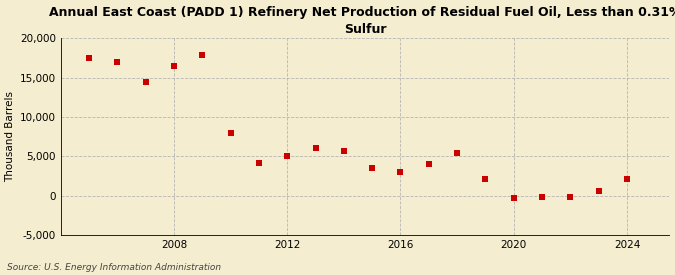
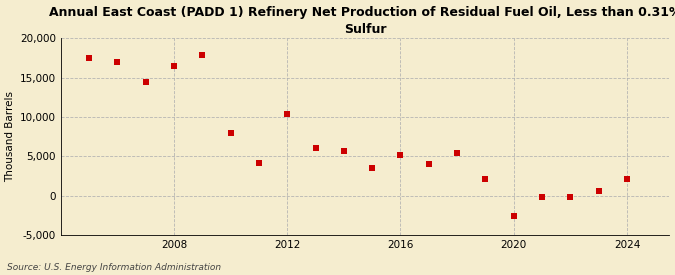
2012: 5,100 -> 10,400
2016: 3,000 -> 5,200
2020: -300 -> -2,600
